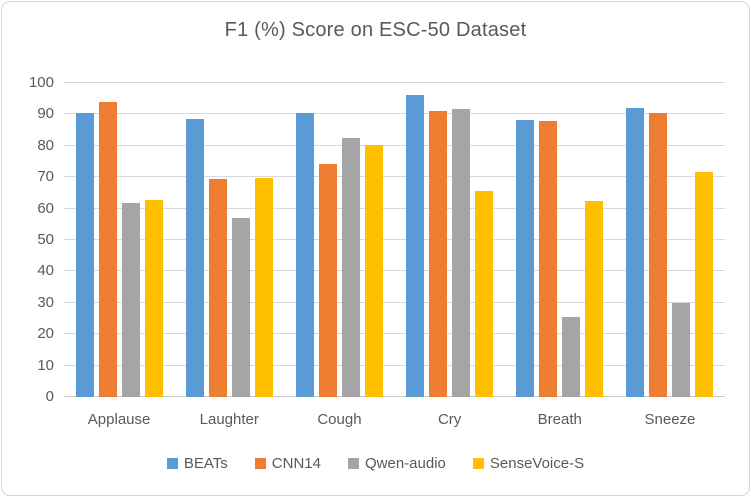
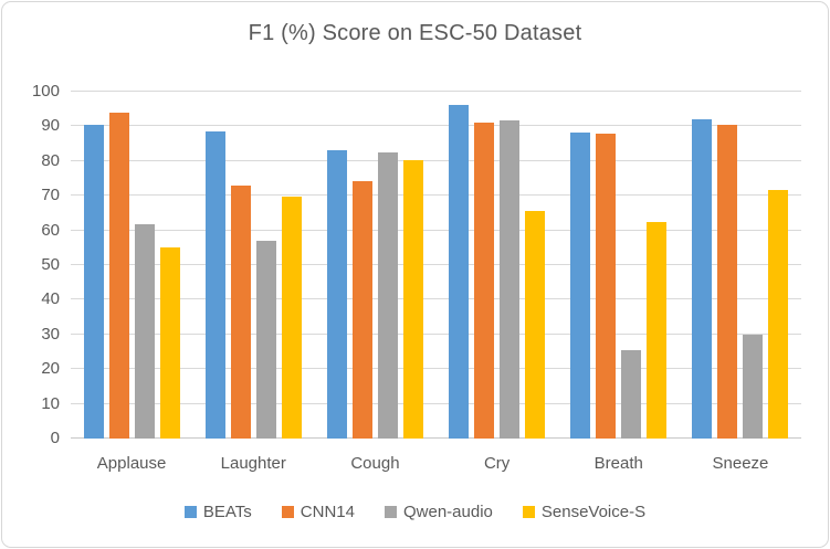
SenseVoice-S/Applause: 63 -> 55
CNN14/Laughter: 69 -> 73
BEATs/Cough: 90 -> 83
